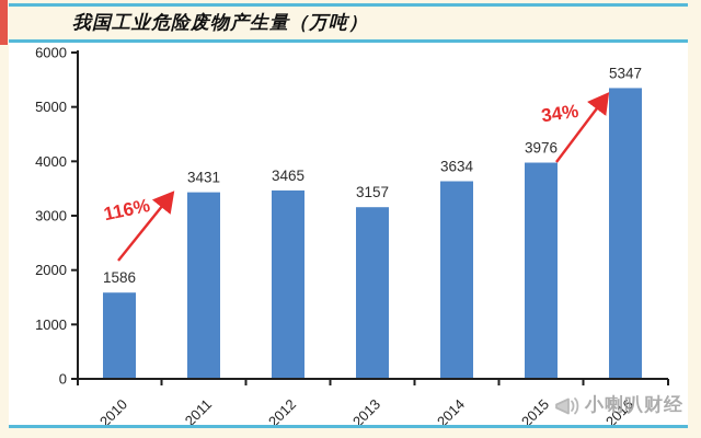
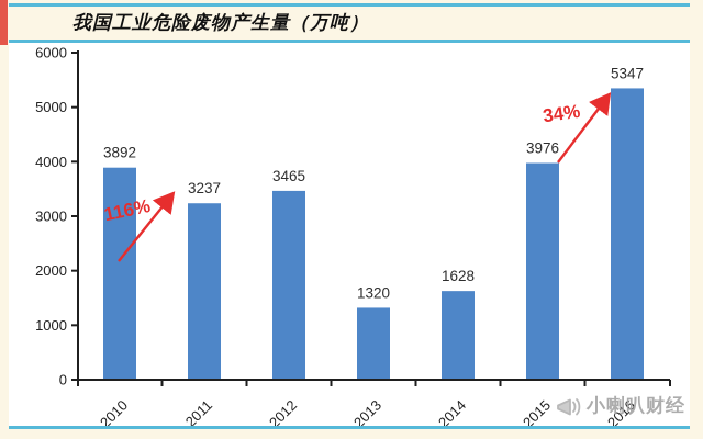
2010: 1586 -> 3892
2011: 3431 -> 3237
2013: 3157 -> 1320
2014: 3634 -> 1628
